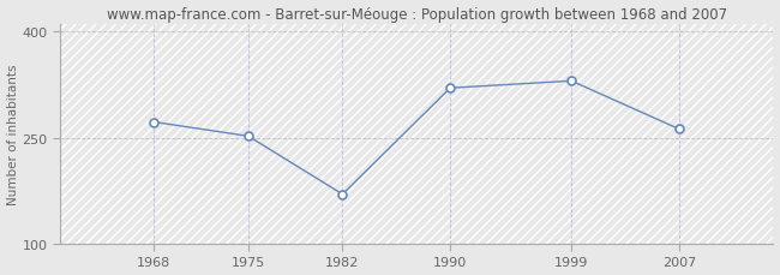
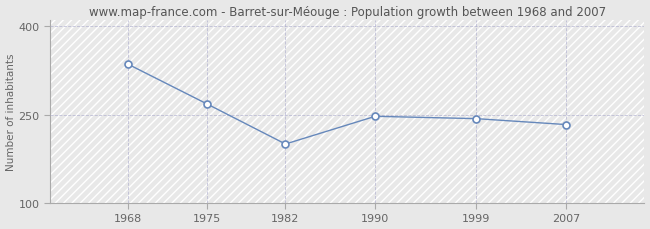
1968: 272 -> 335
1975: 252 -> 268
1982: 170 -> 200
1990: 320 -> 247
1999: 330 -> 243
2007: 262 -> 233
